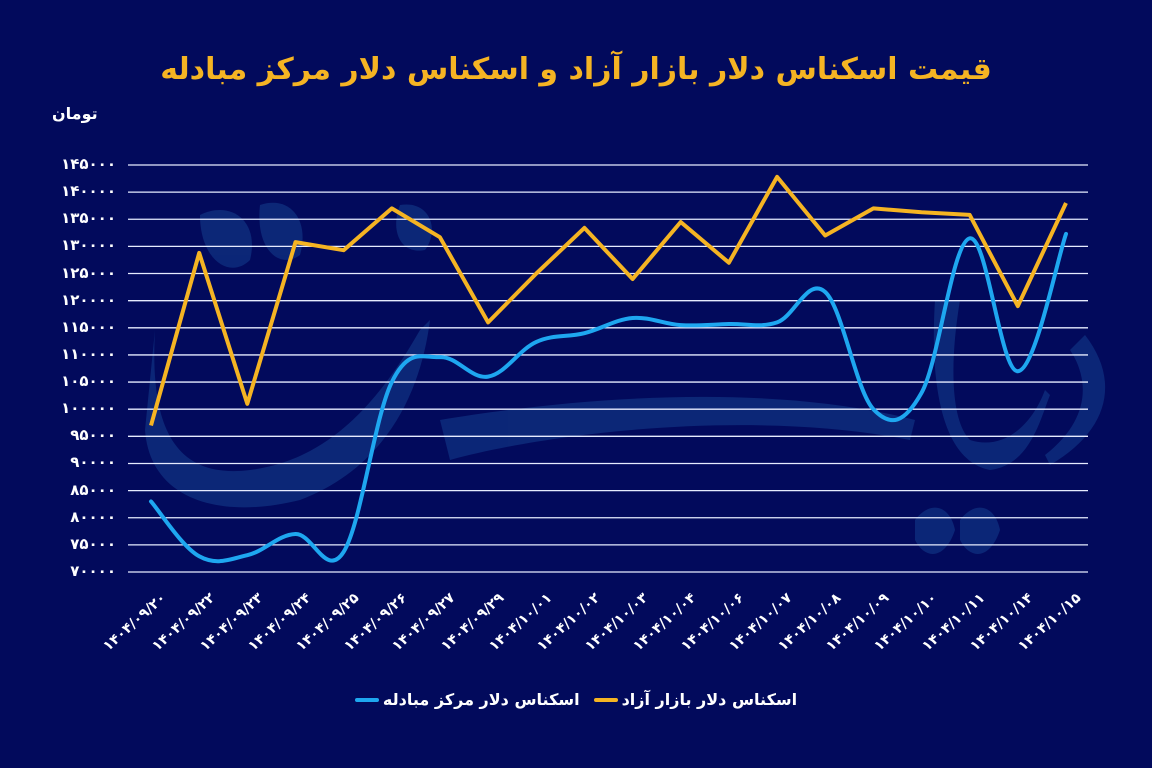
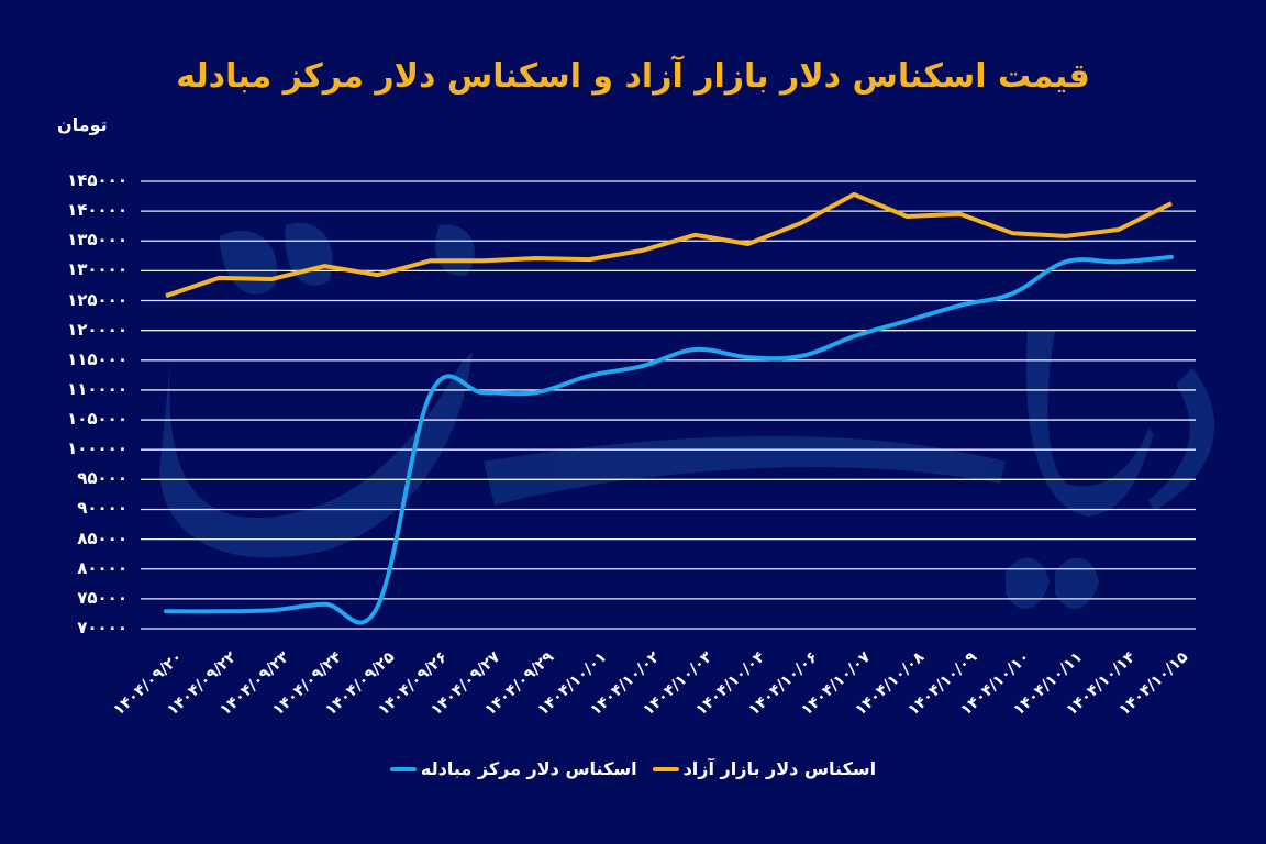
اسکناس دلار بازار آزاد/۱۴۰۴/۰۹/۲۰: 97000 -> 126000
اسکناس دلار مرکز مبادله/۱۴۰۴/۰۹/۲۰: 83000 -> 73000
اسکناس دلار بازار آزاد/۱۴۰۴/۰۹/۲۳: 101000 -> 129000
اسکناس دلار مرکز مبادله/۱۴۰۴/۰۹/۲۴: 77000 -> 74000
اسکناس دلار بازار آزاد/۱۴۰۴/۰۹/۲۶: 137000 -> 132000
اسکناس دلار مرکز مبادله/۱۴۰۴/۰۹/۲۶: 105000 -> 109000
اسکناس دلار بازار آزاد/۱۴۰۴/۰۹/۲۹: 116000 -> 132000
اسکناس دلار مرکز مبادله/۱۴۰۴/۰۹/۲۹: 106000 -> 110000
اسکناس دلار بازار آزاد/۱۴۰۴/۱۰/۰۱: 125000 -> 132000
اسکناس دلار بازار آزاد/۱۴۰۴/۱۰/۰۳: 124000 -> 136000
اسکناس دلار بازار آزاد/۱۴۰۴/۱۰/۰۶: 127000 -> 138000
اسکناس دلار مرکز مبادله/۱۴۰۴/۱۰/۰۷: 116000 -> 119000
اسکناس دلار بازار آزاد/۱۴۰۴/۱۰/۰۸: 132000 -> 139000
اسکناس دلار بازار آزاد/۱۴۰۴/۱۰/۰۹: 137000 -> 140000
اسکناس دلار مرکز مبادله/۱۴۰۴/۱۰/۰۹: 100000 -> 124000
اسکناس دلار مرکز مبادله/۱۴۰۴/۱۰/۱۰: 103000 -> 126000
اسکناس دلار بازار آزاد/۱۴۰۴/۱۰/۱۴: 119000 -> 137000
اسکناس دلار مرکز مبادله/۱۴۰۴/۱۰/۱۴: 107000 -> 132000
اسکناس دلار بازار آزاد/۱۴۰۴/۱۰/۱۵: 138000 -> 141000
